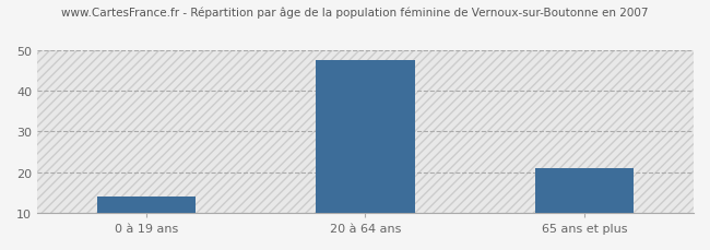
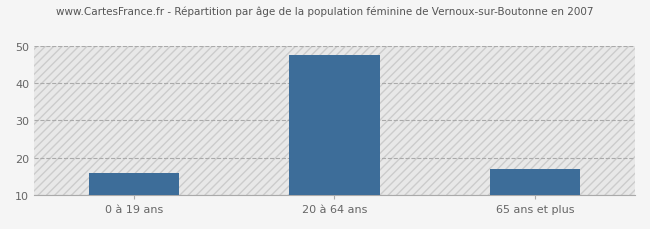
0 à 19 ans: 14.0 -> 16.0
65 ans et plus: 21.0 -> 17.0
